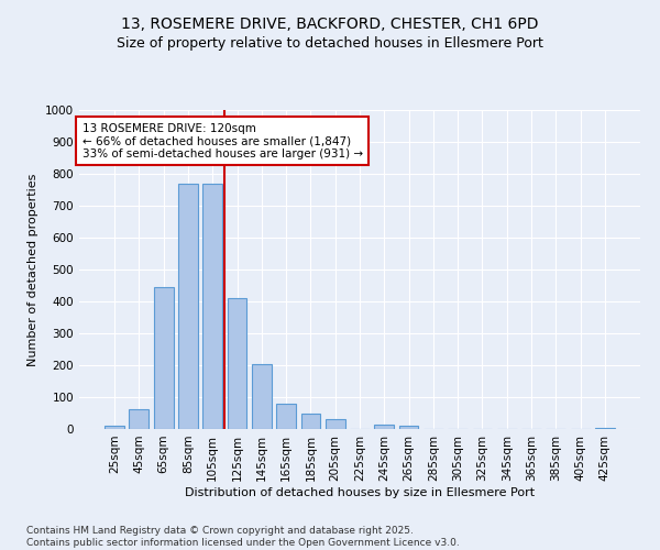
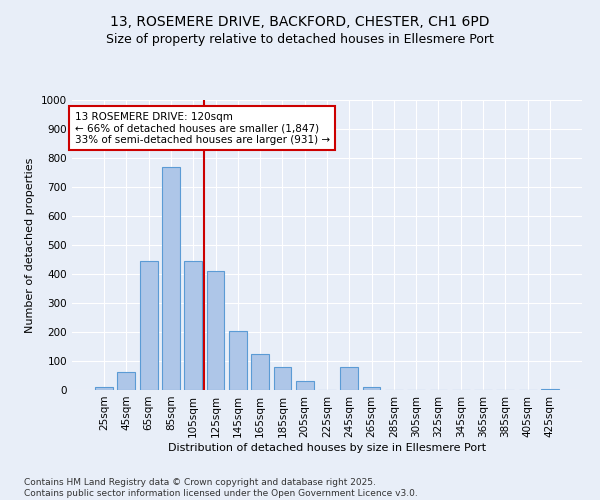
105sqm: 770 -> 445
165sqm: 78 -> 125
185sqm: 47 -> 80
245sqm: 15 -> 80
